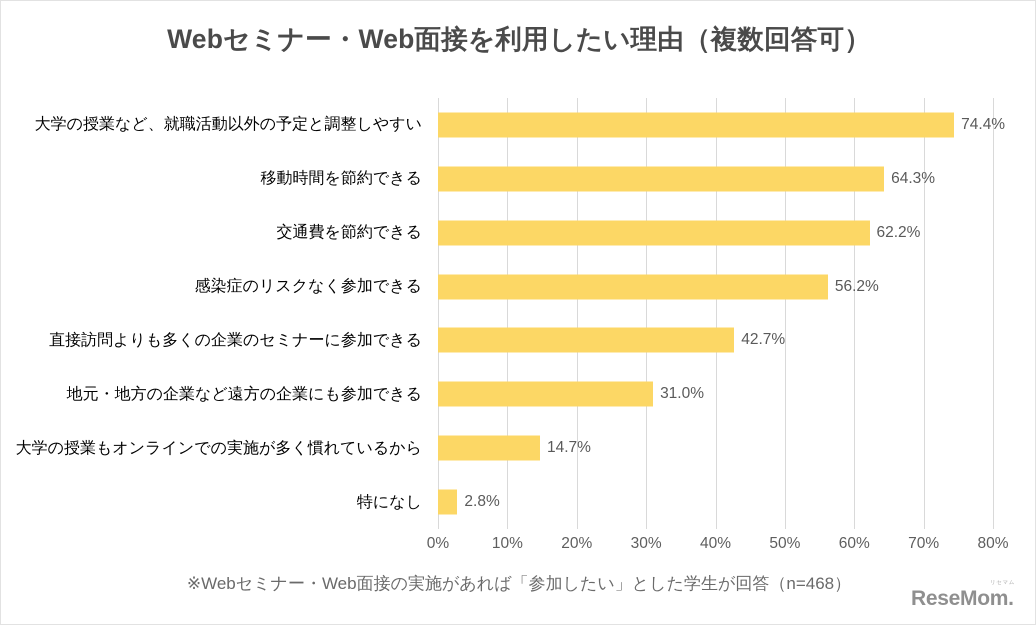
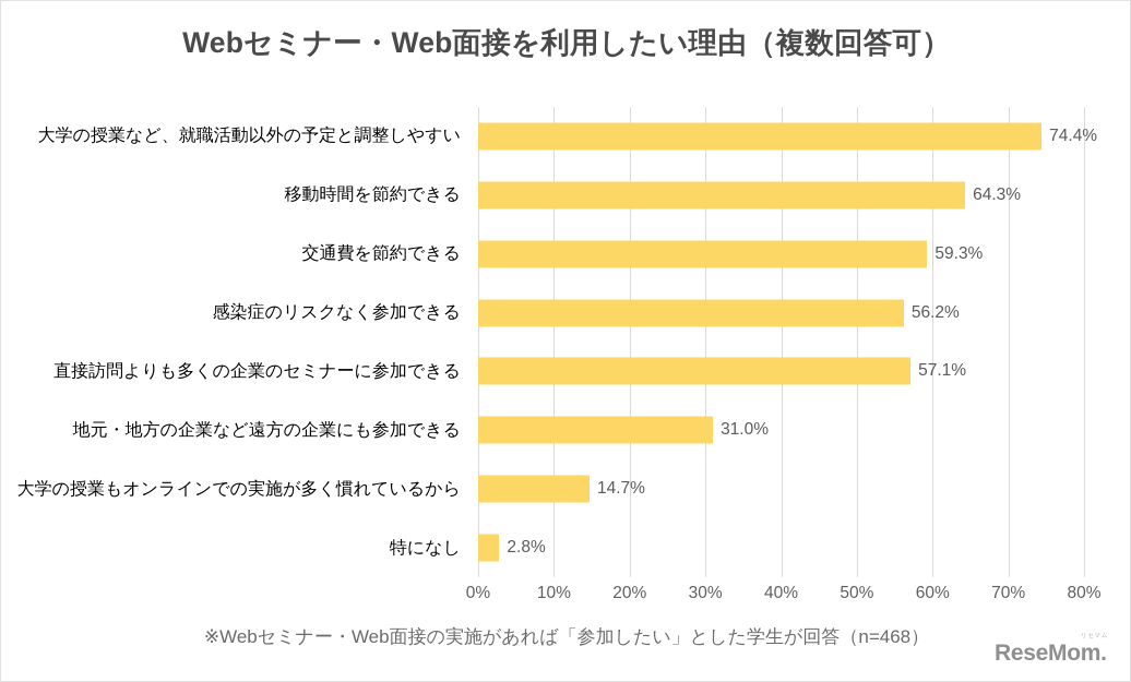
交通費を節約できる: 62.2% -> 59.3%
直接訪問よりも多くの企業のセミナーに参加できる: 42.7% -> 57.1%
